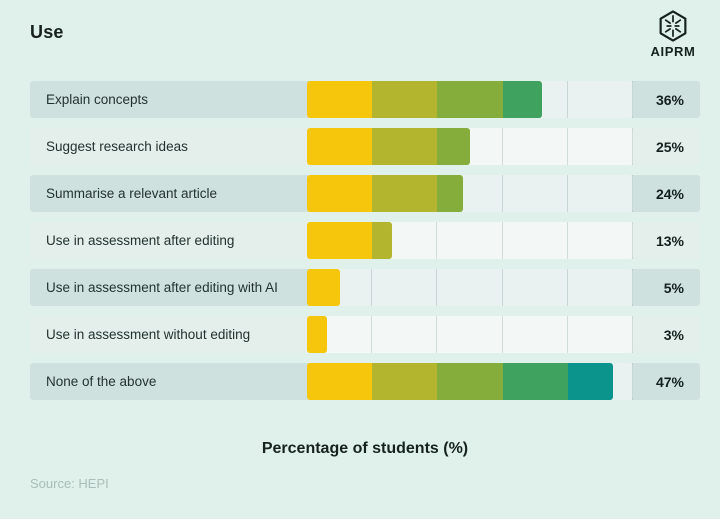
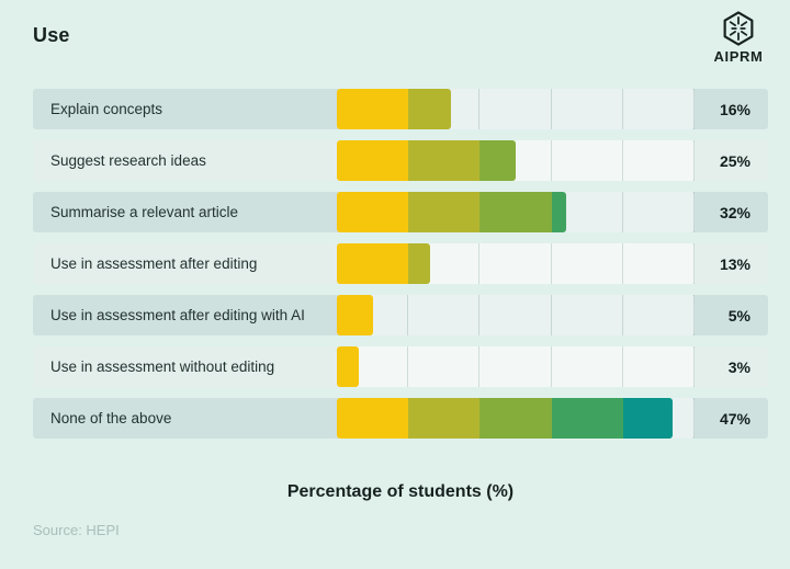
Explain concepts: 36% -> 16%
Summarise a relevant article: 24% -> 32%
